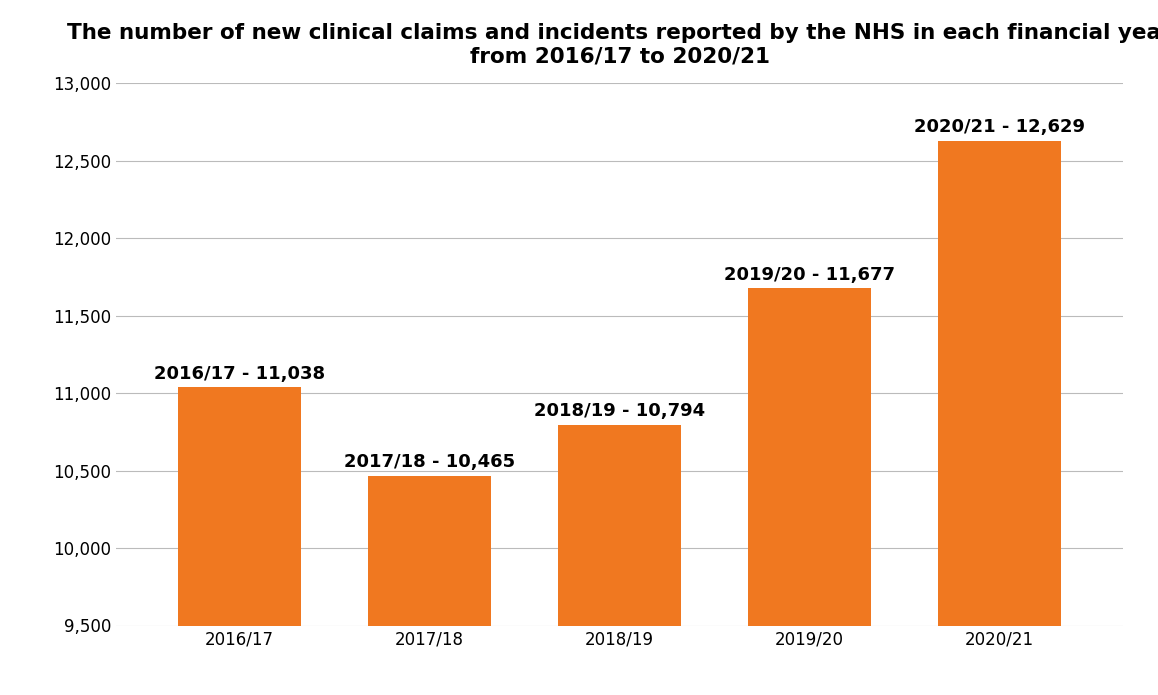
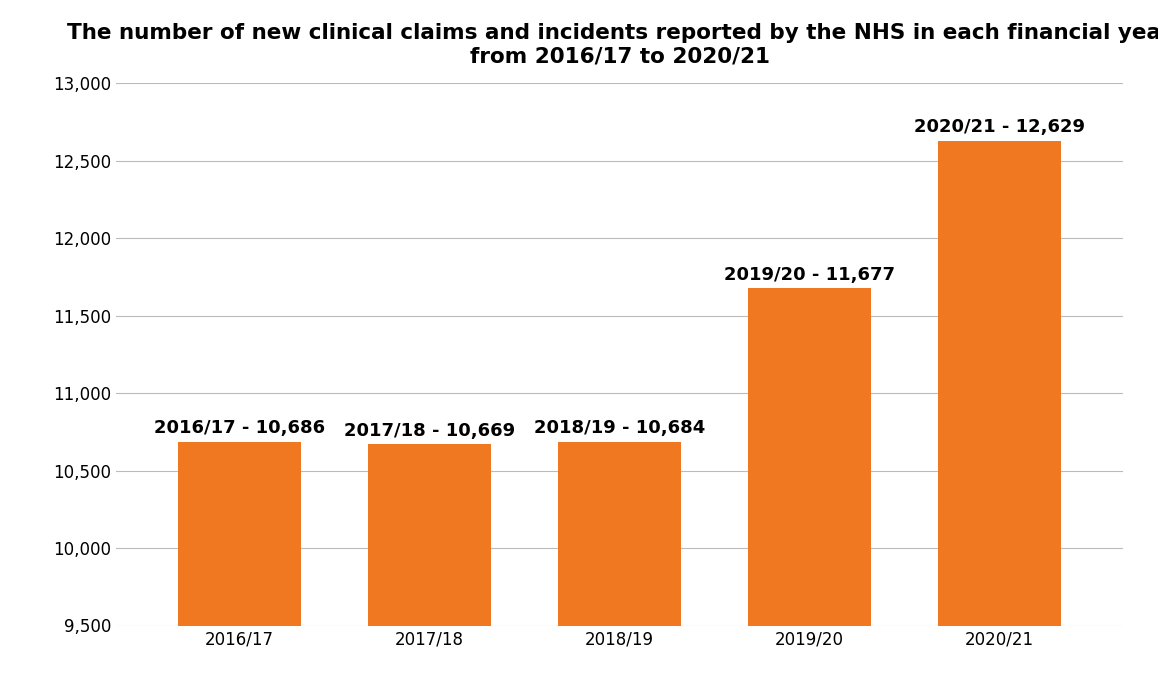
2016/17: 11,038 -> 10,686
2017/18: 10,465 -> 10,669
2018/19: 10,794 -> 10,684
